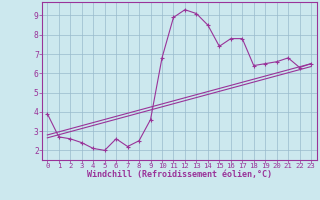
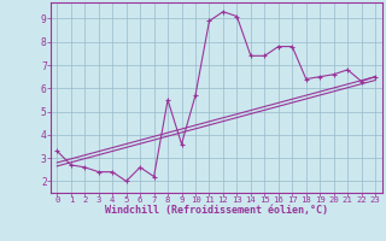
0: 3.9 -> 3.3
4: 2.1 -> 2.4
8: 2.5 -> 5.5
10: 6.8 -> 5.7
14: 8.5 -> 7.4
